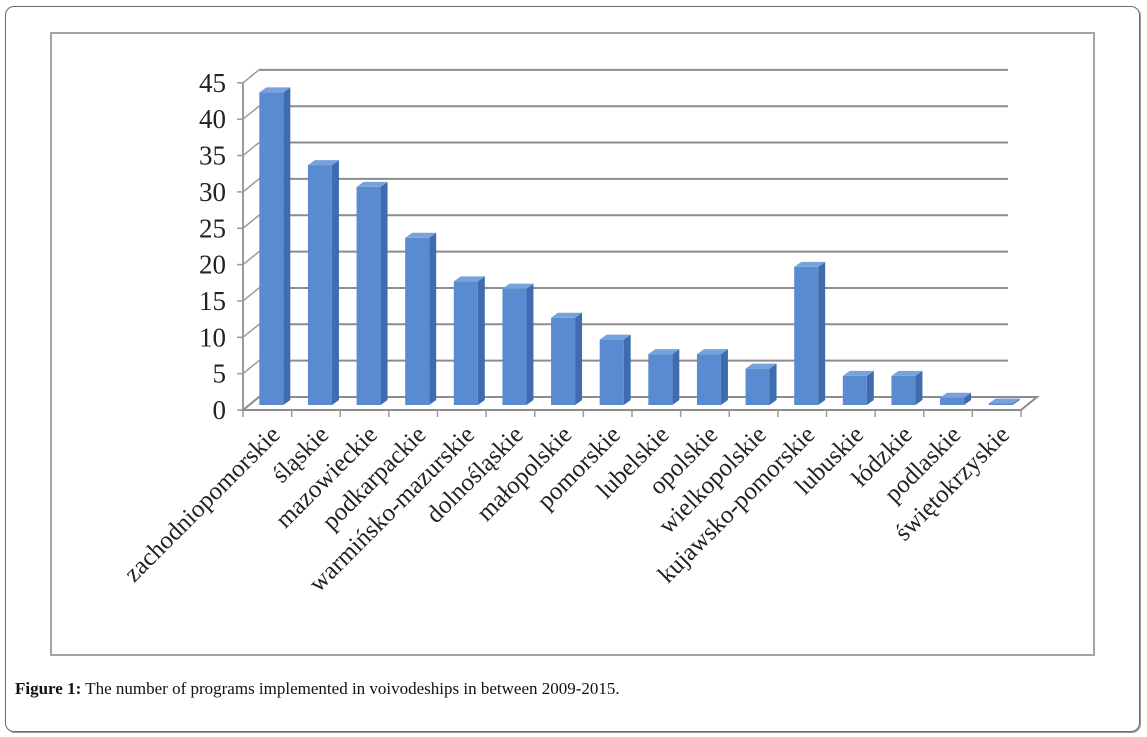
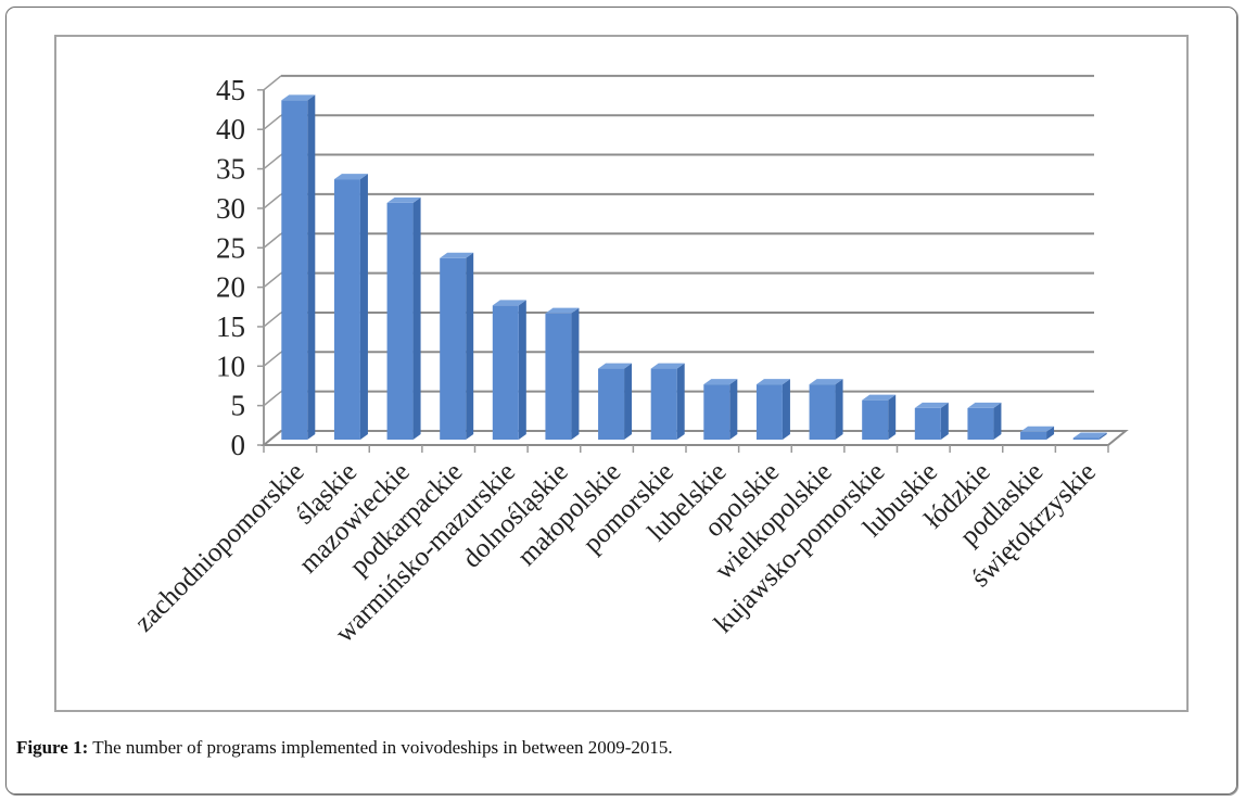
małopolskie: 12 -> 9
wielkopolskie: 5 -> 7
kujawsko-pomorskie: 19 -> 5
